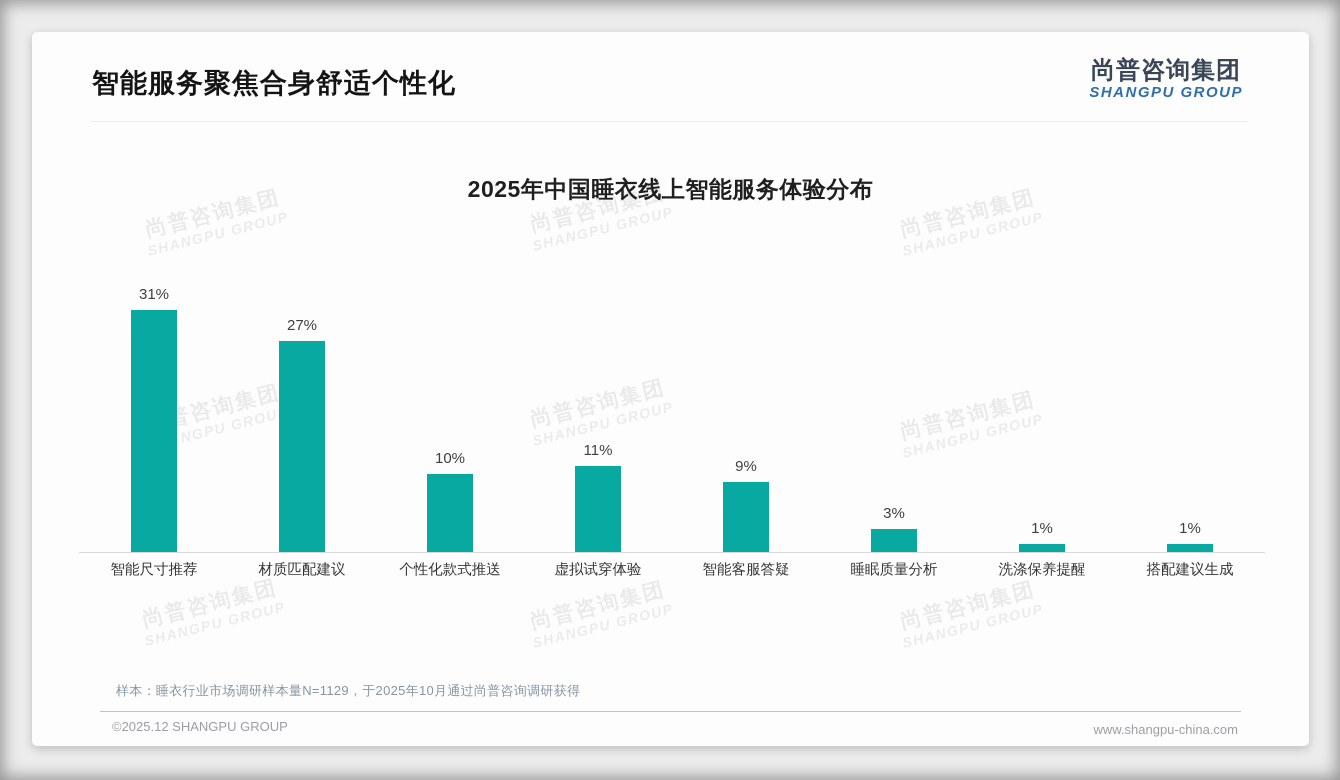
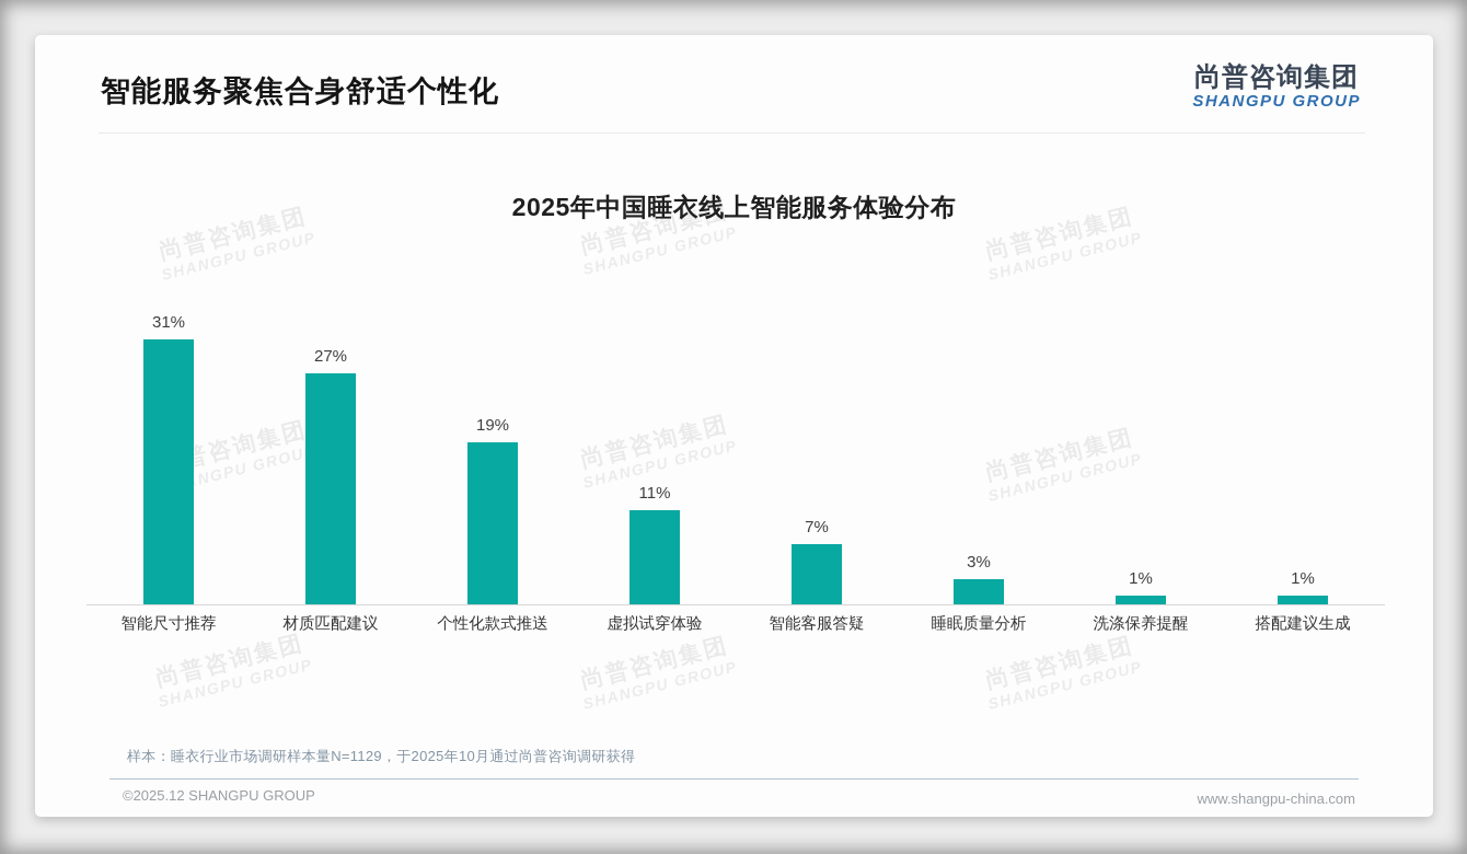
个性化款式推送: 10% -> 19%
智能客服答疑: 9% -> 7%
